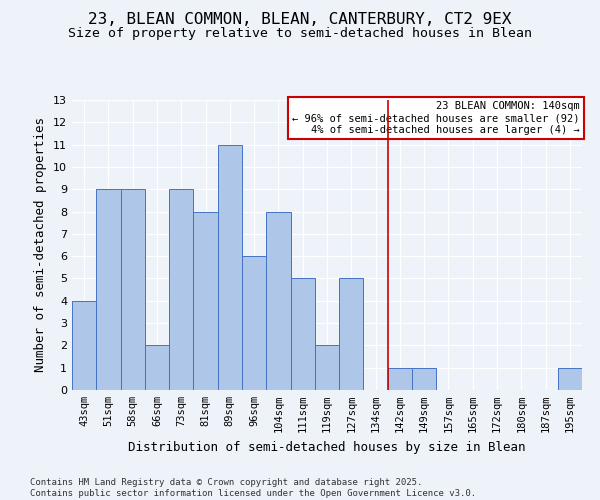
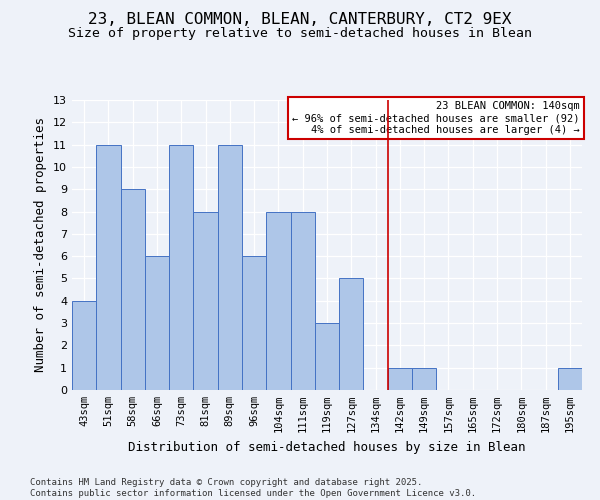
51sqm: 9 -> 11
66sqm: 2 -> 6
73sqm: 9 -> 11
111sqm: 5 -> 8
119sqm: 2 -> 3
